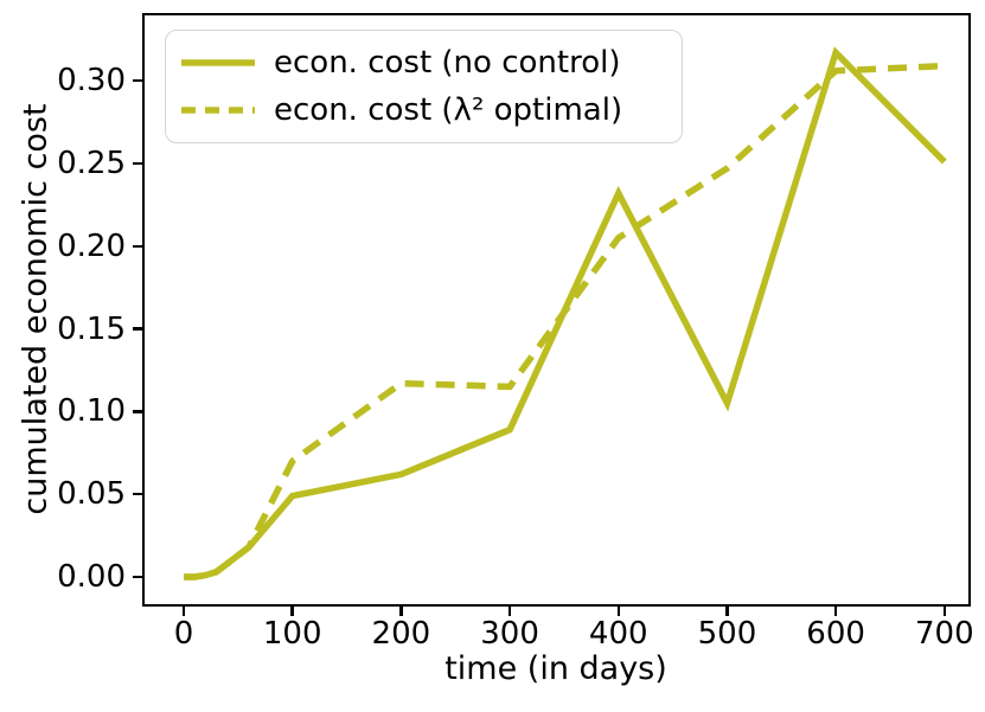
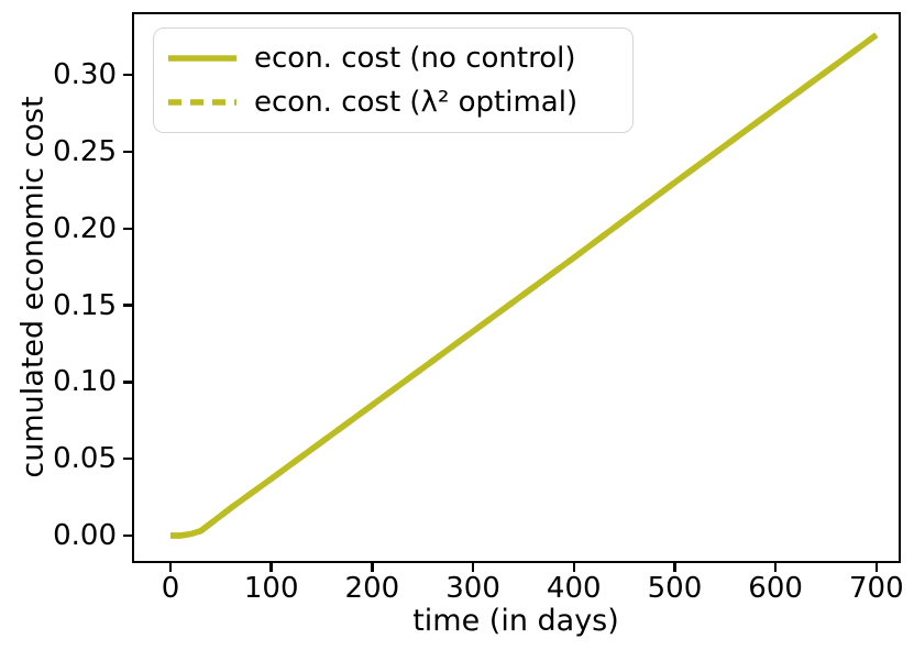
econ. cost (no control)/100: 0.049 -> 0.037
econ. cost (λ² optimal)/100: 0.070 -> 0.037
econ. cost (no control)/200: 0.062 -> 0.085
econ. cost (λ² optimal)/200: 0.117 -> 0.085
econ. cost (no control)/300: 0.089 -> 0.133
econ. cost (λ² optimal)/300: 0.115 -> 0.133
econ. cost (no control)/400: 0.232 -> 0.181
econ. cost (λ² optimal)/400: 0.205 -> 0.181
econ. cost (no control)/500: 0.105 -> 0.230
econ. cost (λ² optimal)/500: 0.247 -> 0.230
econ. cost (no control)/600: 0.317 -> 0.278
econ. cost (λ² optimal)/600: 0.306 -> 0.278
econ. cost (no control)/700: 0.251 -> 0.326
econ. cost (λ² optimal)/700: 0.309 -> 0.326
